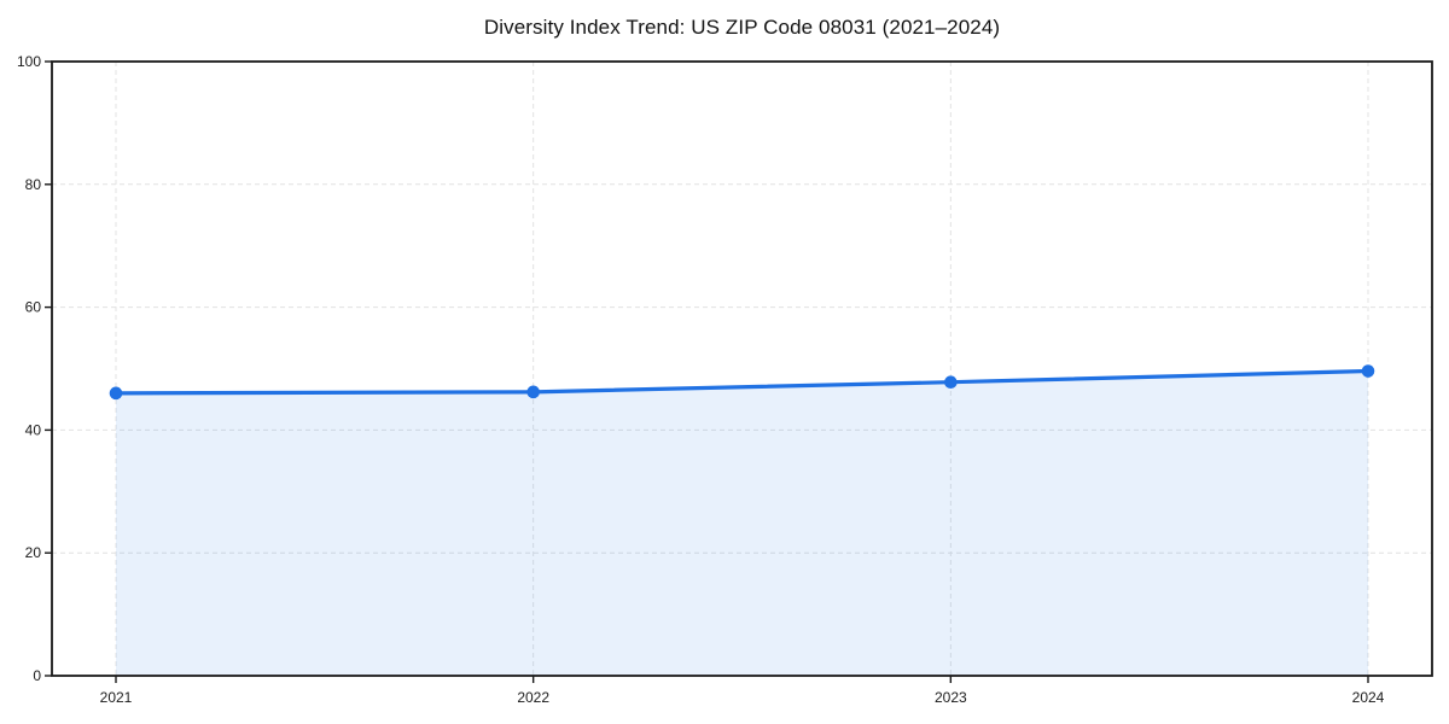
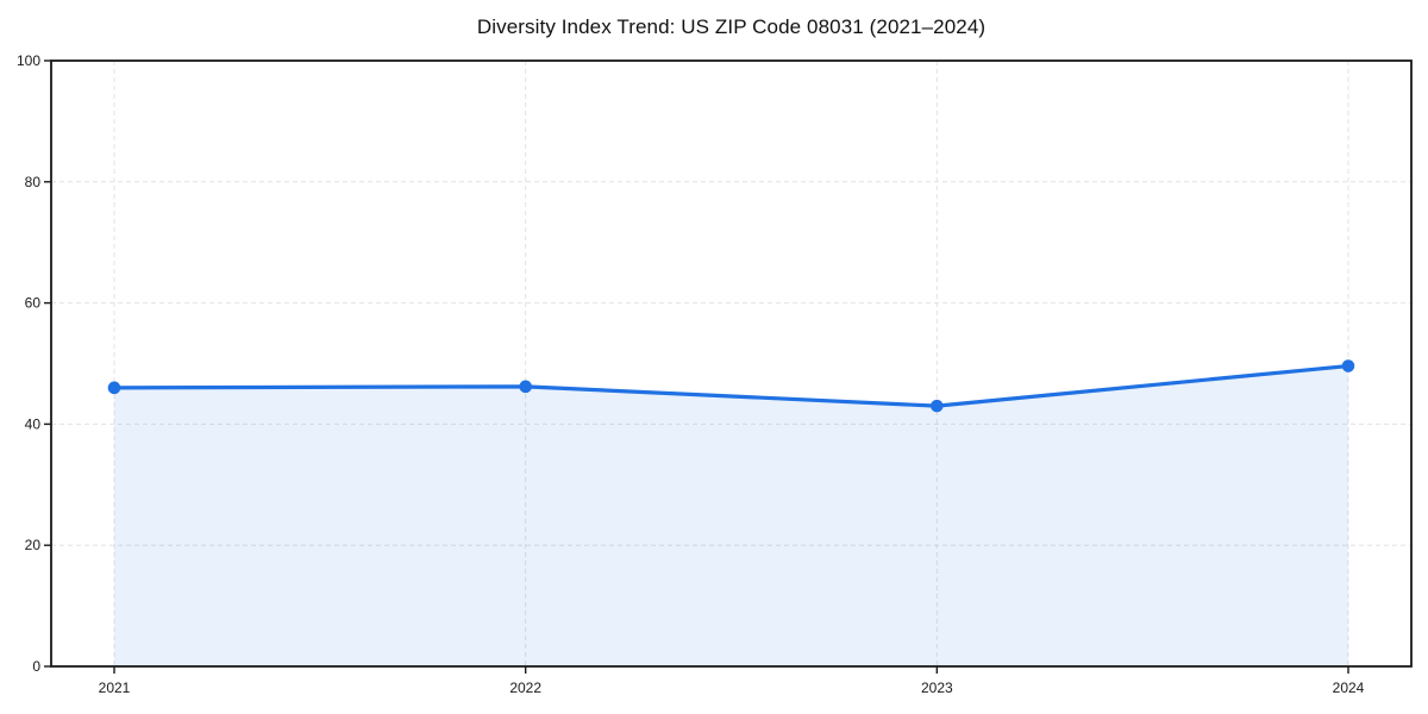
2023: 48 -> 43
